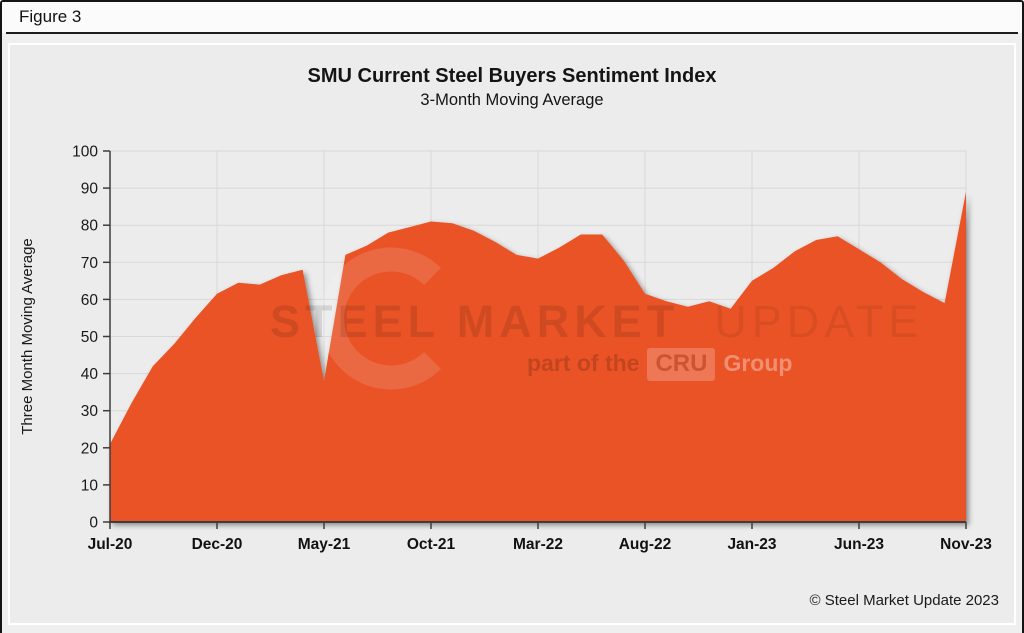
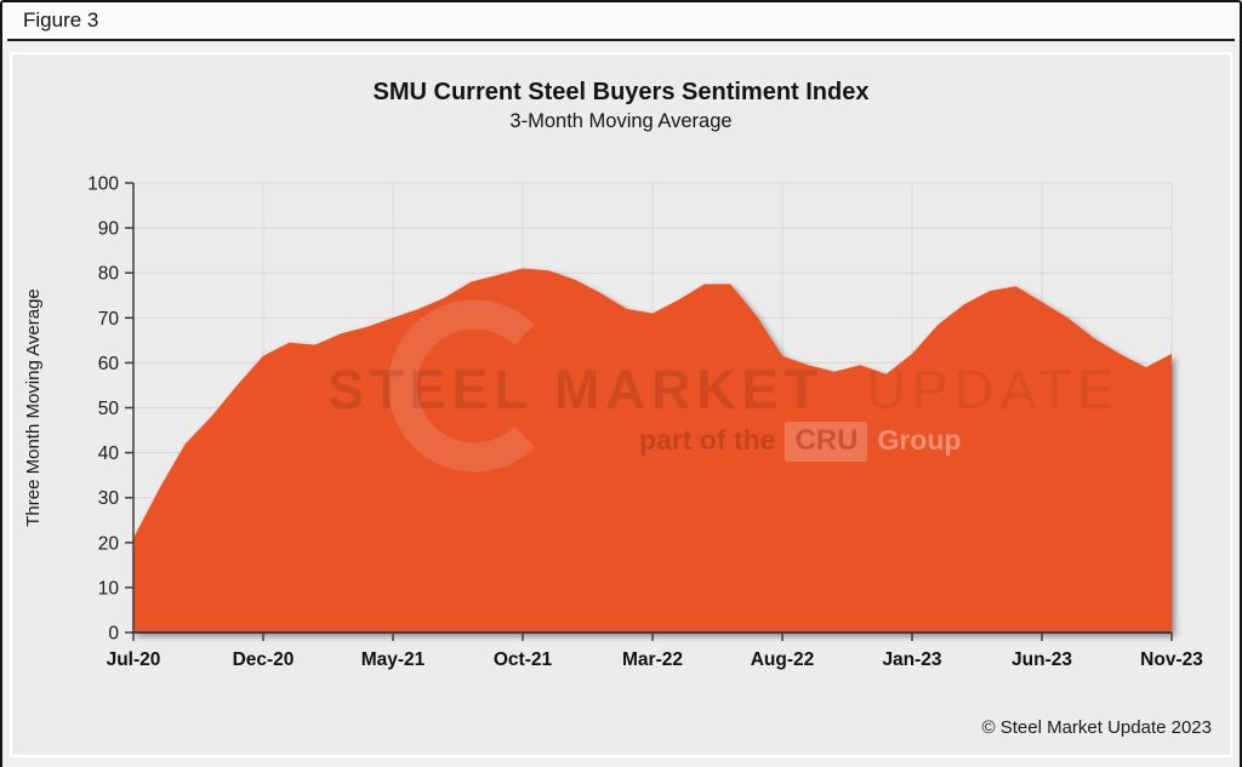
May-21: 38 -> 70
Jan-23: 65 -> 62
Nov-23: 89 -> 62
